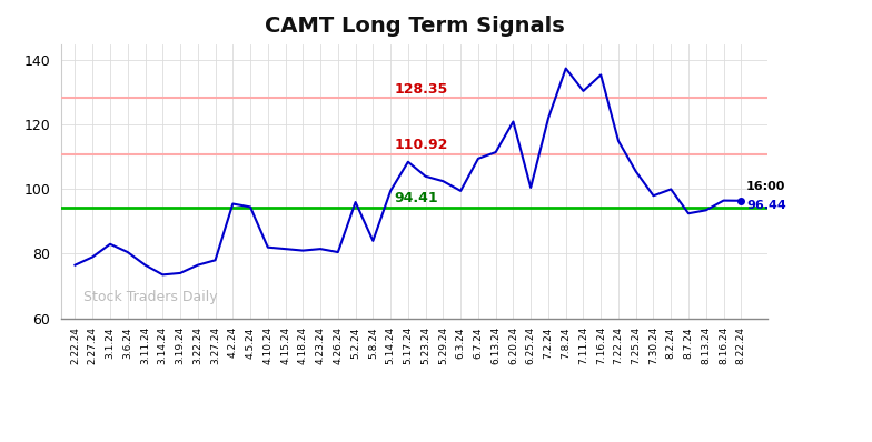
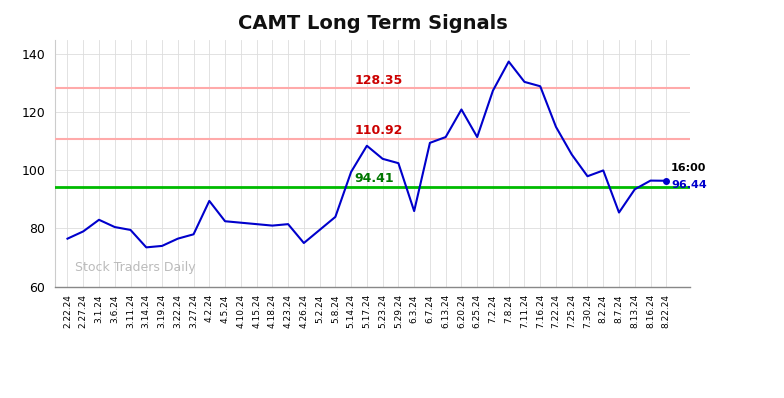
3.11.24: 76.5 -> 79.5
4.2.24: 95.5 -> 89.5
4.5.24: 94.5 -> 82.5
4.26.24: 80.5 -> 75.0
5.2.24: 96.0 -> 79.5
6.3.24: 99.5 -> 86.0
6.25.24: 100.5 -> 111.5
7.2.24: 122.0 -> 127.5
7.16.24: 135.5 -> 129.0
8.7.24: 92.5 -> 85.5
